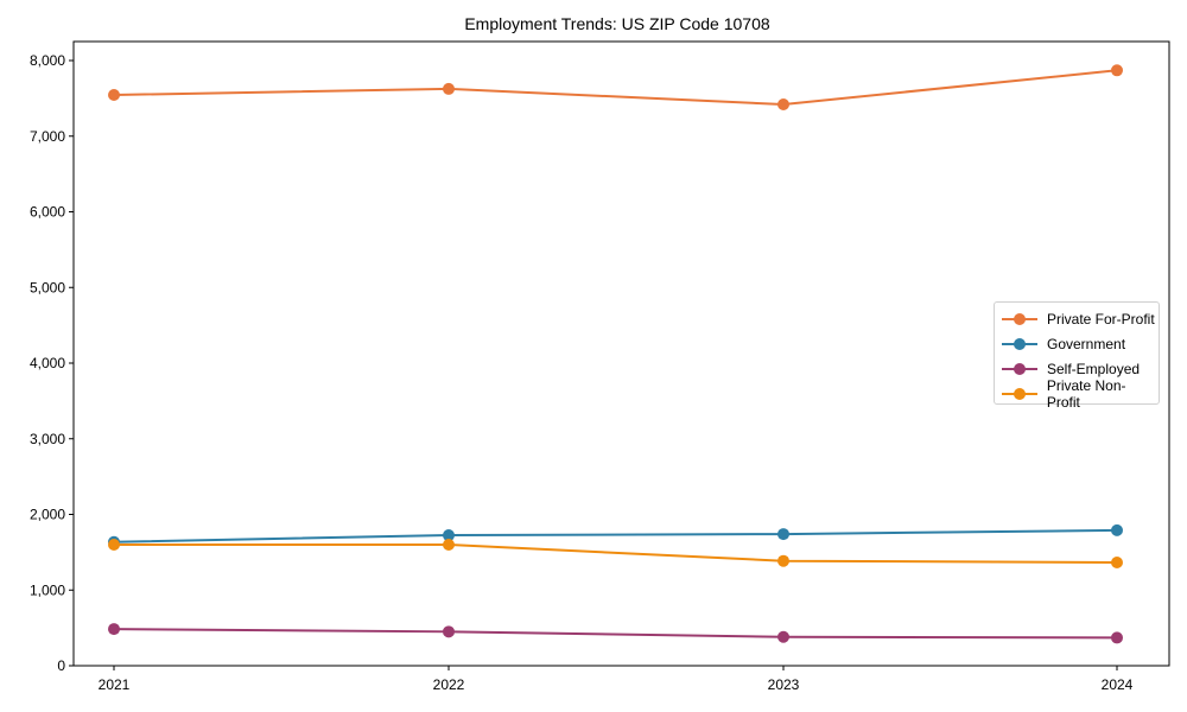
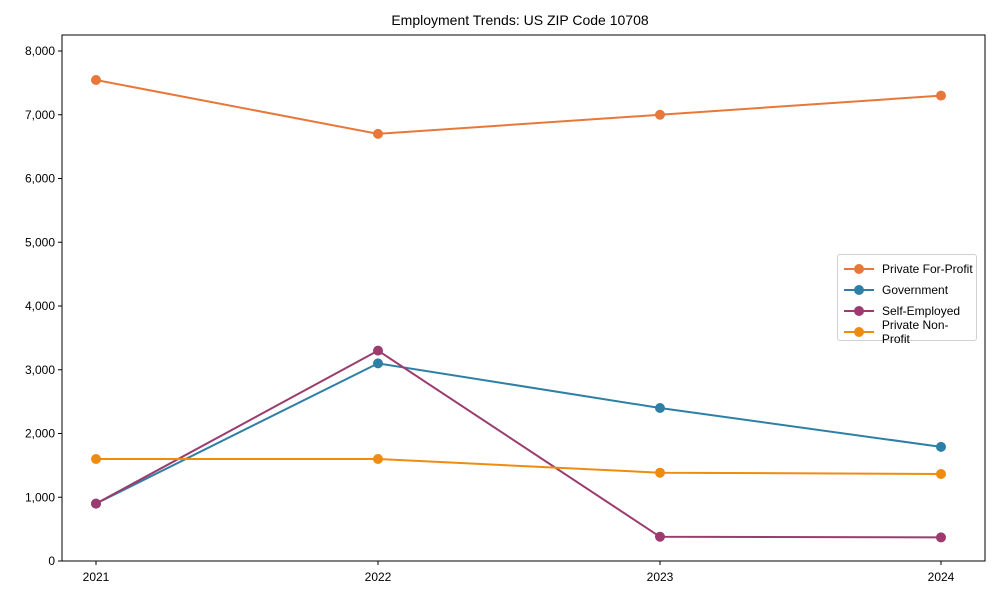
Government/2021: 1600 -> 900
Self-Employed/2021: 500 -> 900
Private For-Profit/2022: 7600 -> 6700
Government/2022: 1700 -> 3100
Self-Employed/2022: 400 -> 3300
Private For-Profit/2023: 7400 -> 7000
Government/2023: 1700 -> 2400
Private For-Profit/2024: 7900 -> 7300
